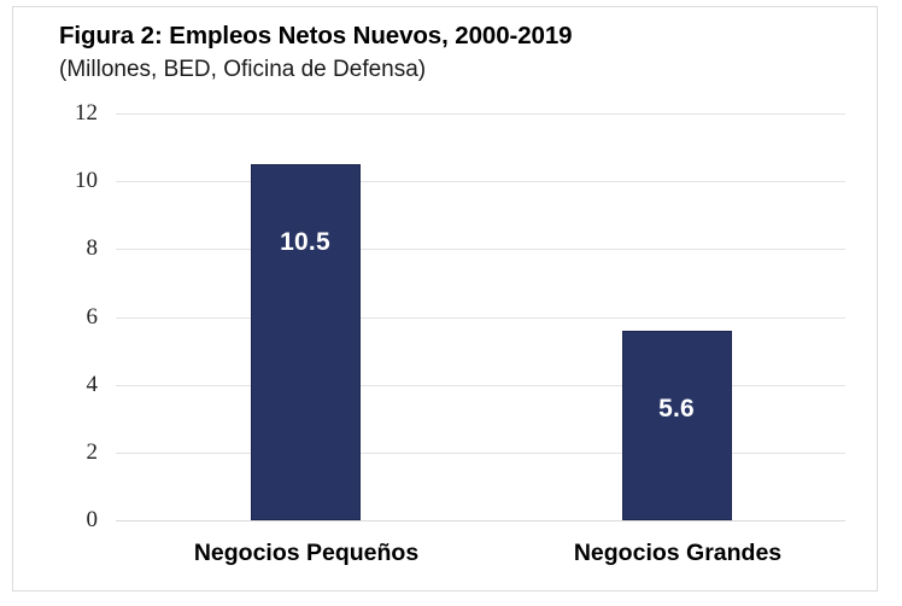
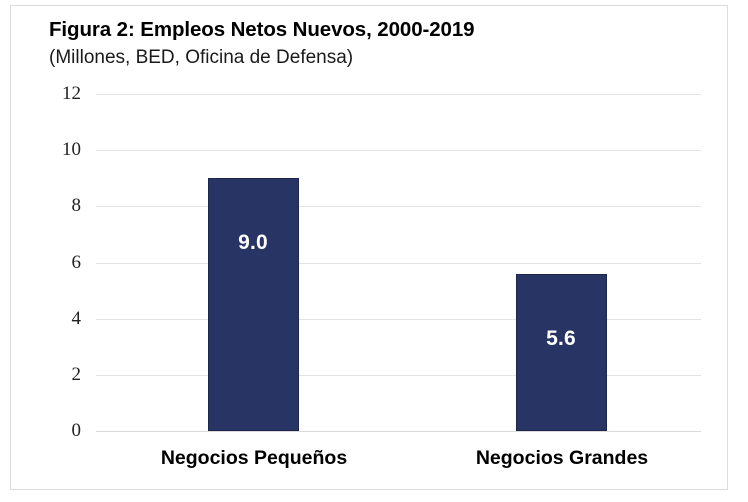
Negocios Pequeños: 10.5 -> 9.0
